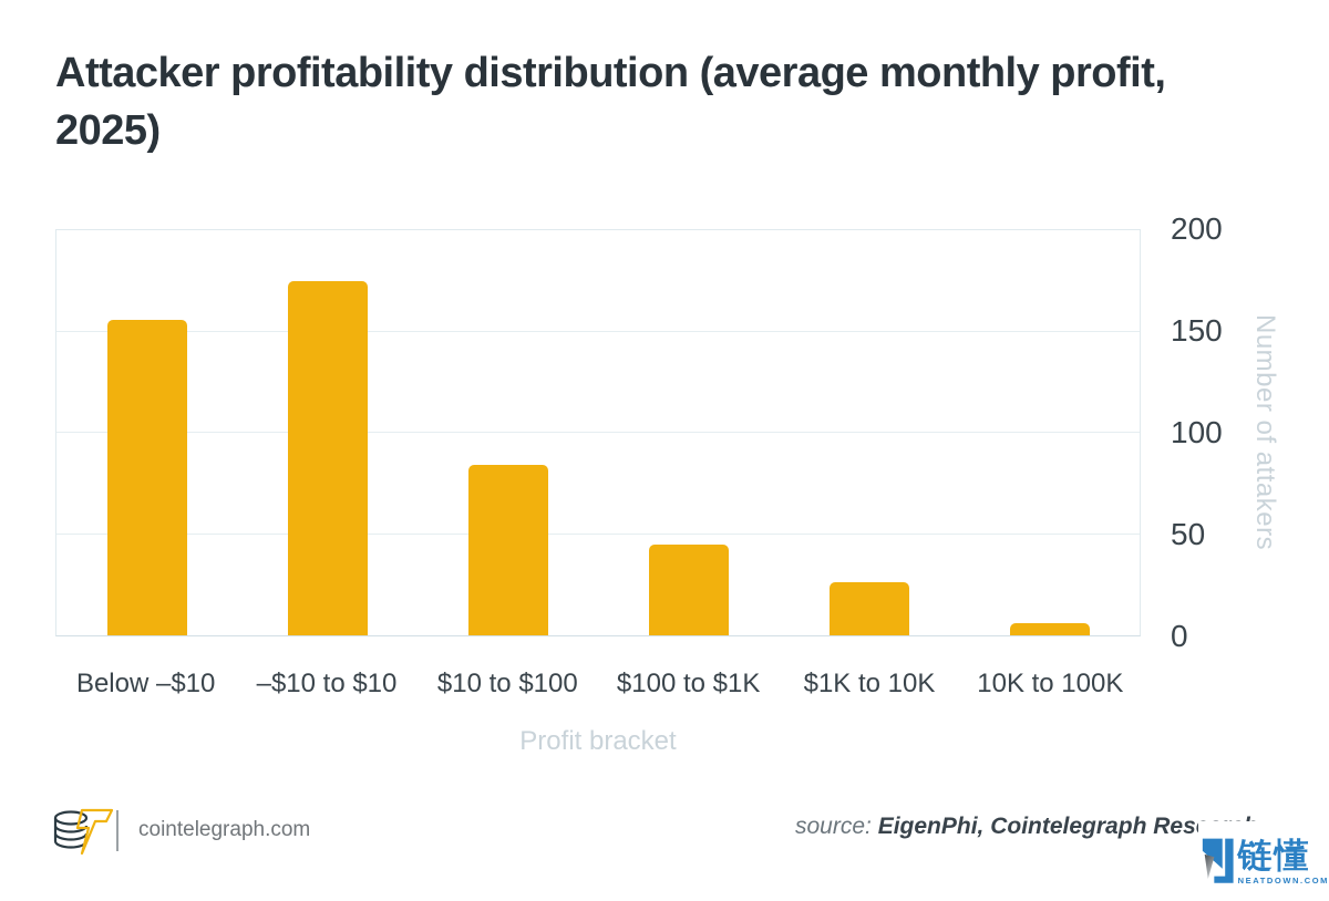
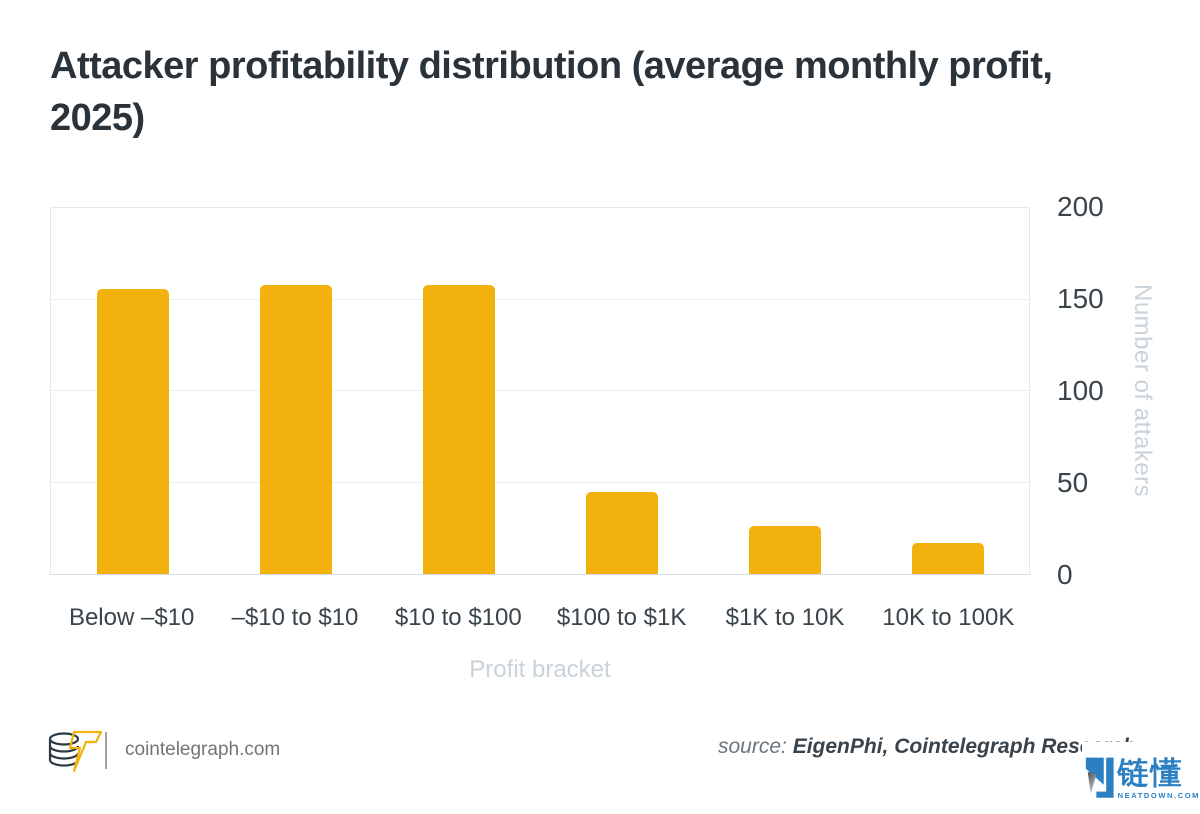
–$10 to $10: 175 -> 158
$10 to $100: 84 -> 158
10K to 100K: 6 -> 17
